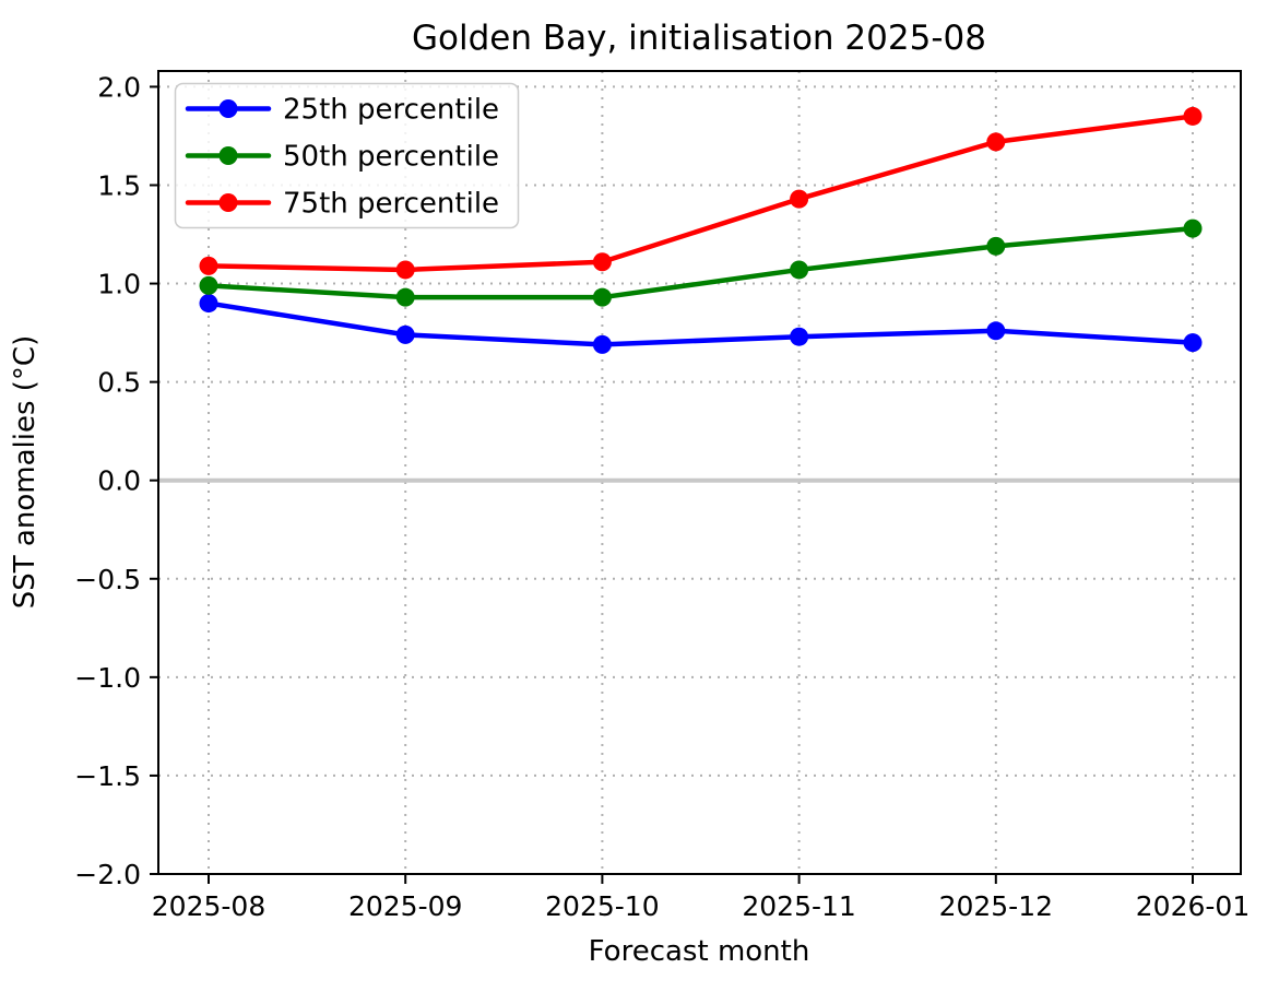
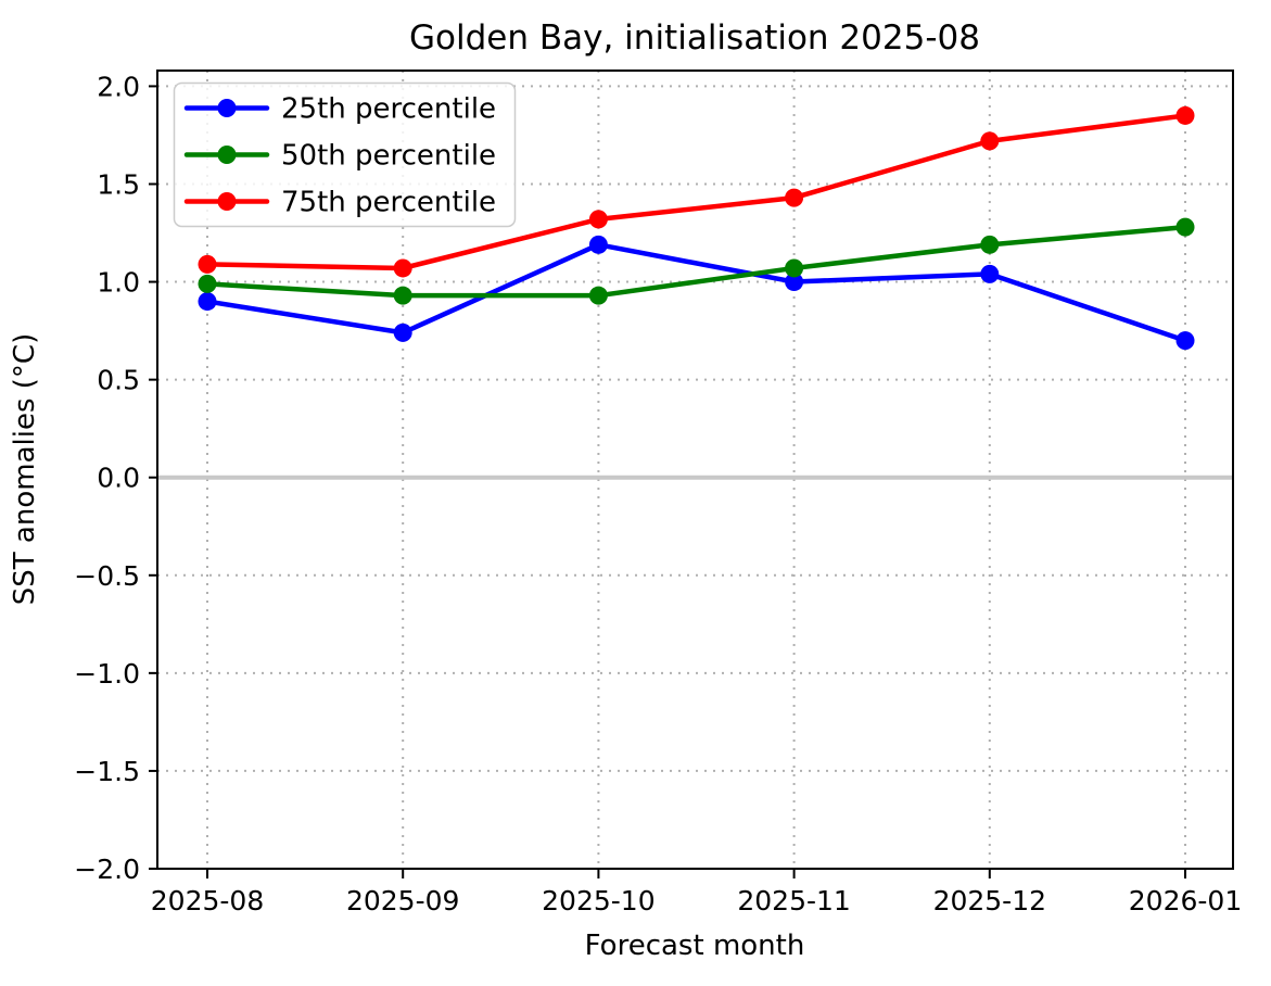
25th percentile/2025-10: 0.69 -> 1.19
75th percentile/2025-10: 1.11 -> 1.32
25th percentile/2025-11: 0.73 -> 1.00
25th percentile/2025-12: 0.76 -> 1.04
